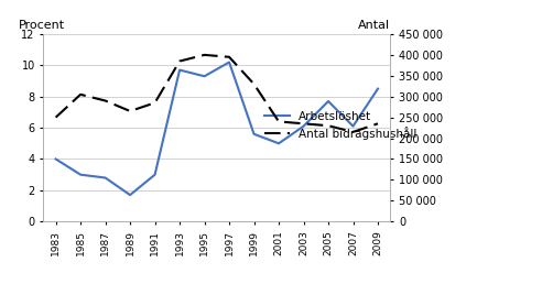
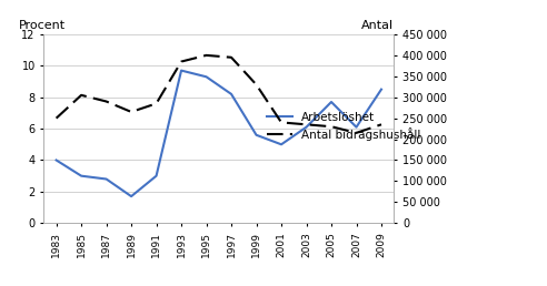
Arbetslöshet/1997: 10.2 -> 8.2
